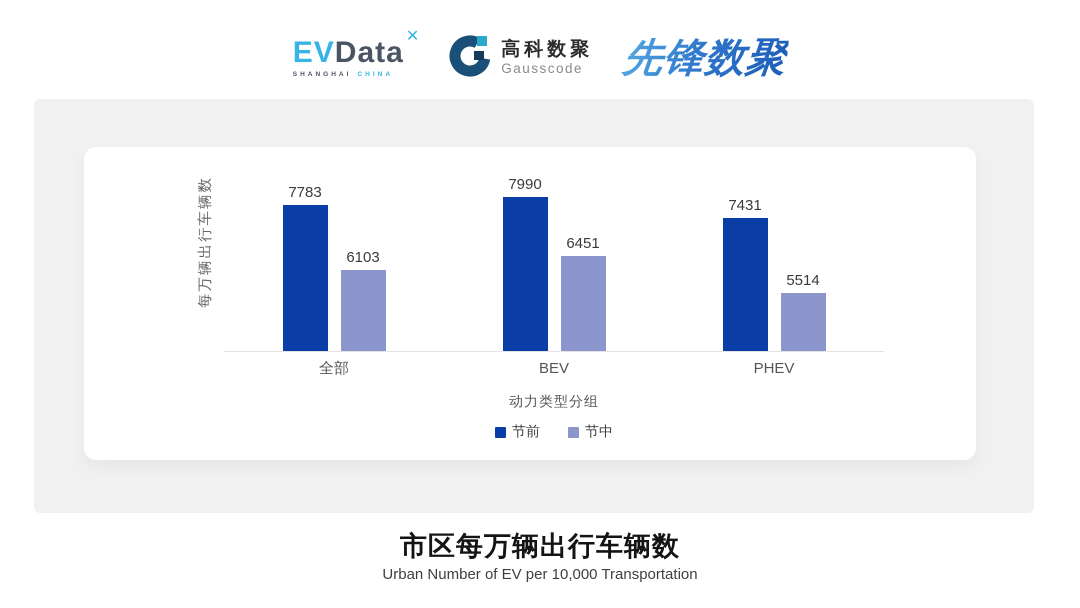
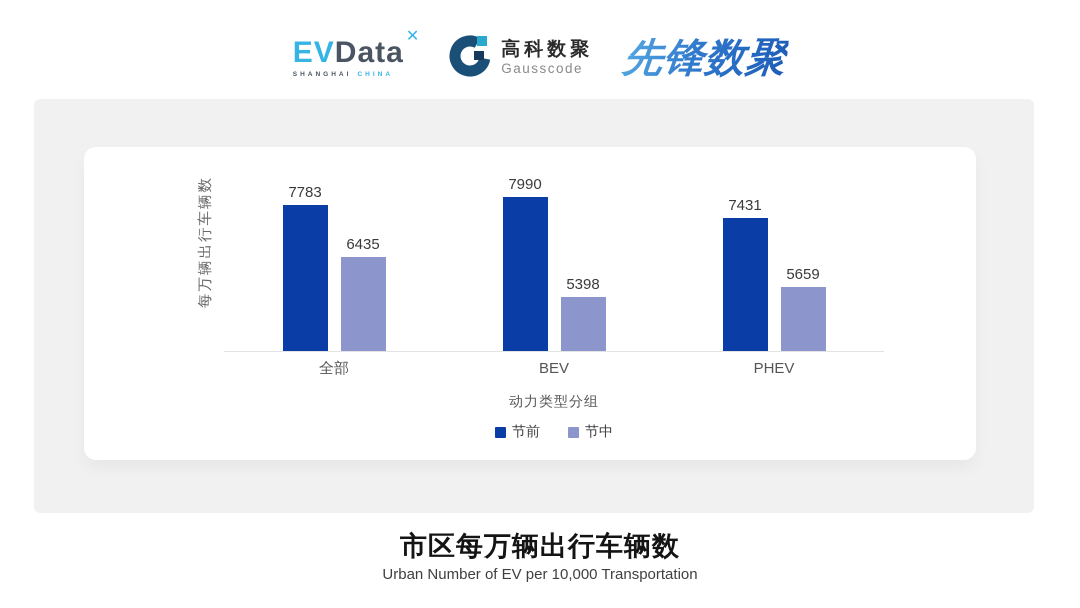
节中/全部: 6103 -> 6435
节中/BEV: 6451 -> 5398
节中/PHEV: 5514 -> 5659
